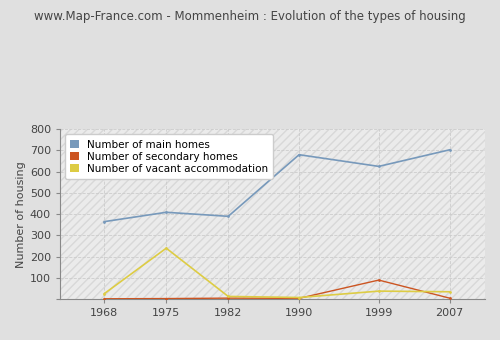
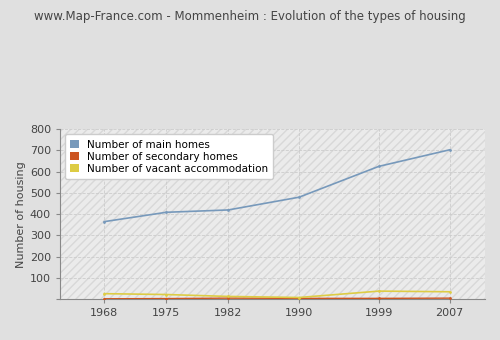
Number of vacant accommodation/1975: 240 -> 22
Number of main homes/1982: 390 -> 420
Number of main homes/1990: 680 -> 480
Number of secondary homes/1999: 90 -> 4
